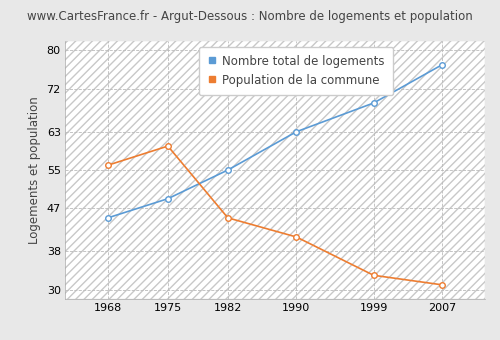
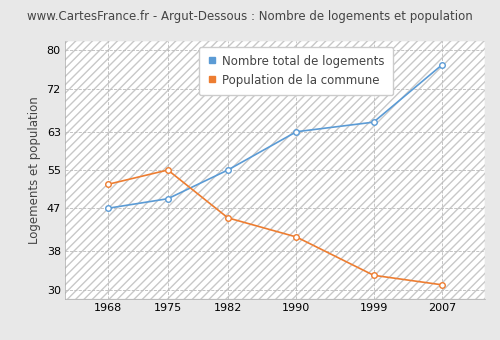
Nombre total de logements/1968: 45 -> 47
Population de la commune/1968: 56 -> 52
Population de la commune/1975: 60 -> 55
Nombre total de logements/1999: 69 -> 65
